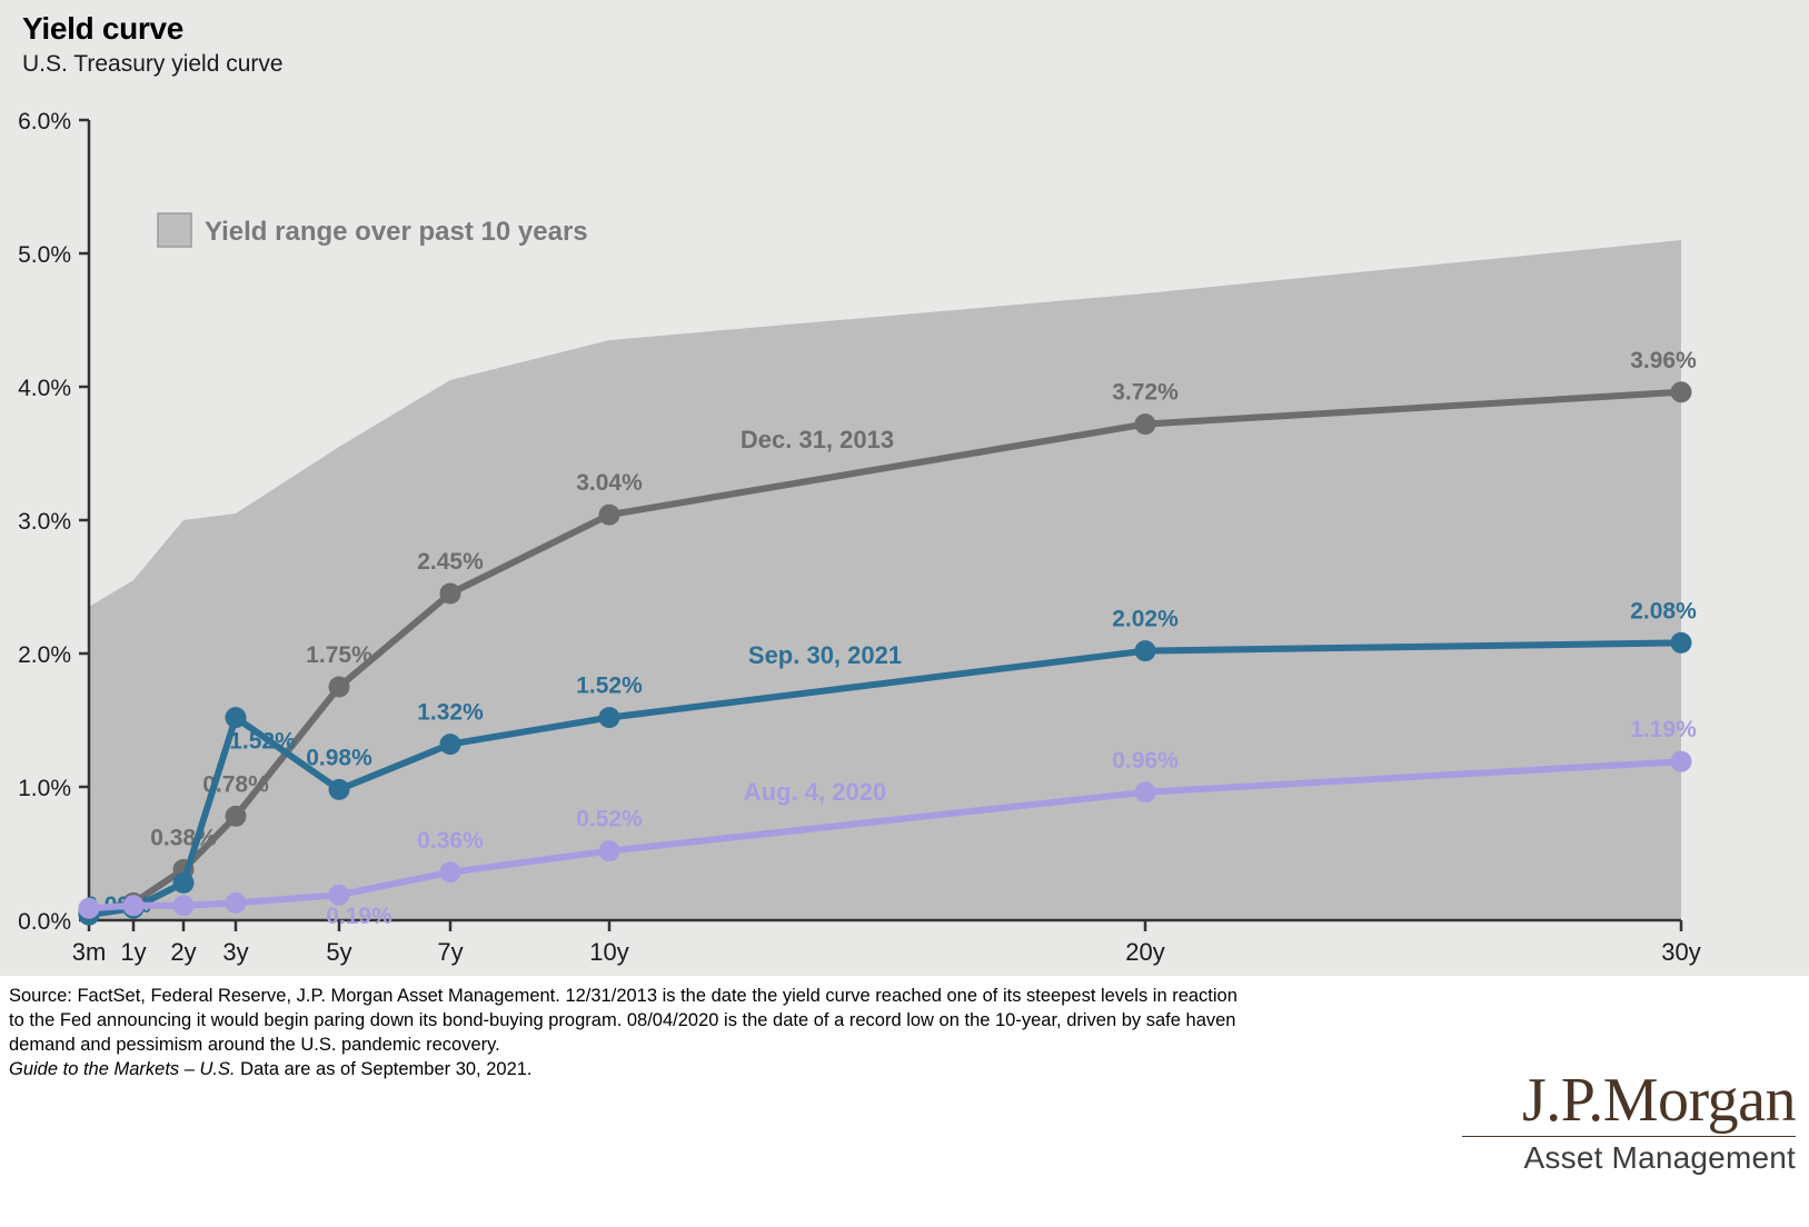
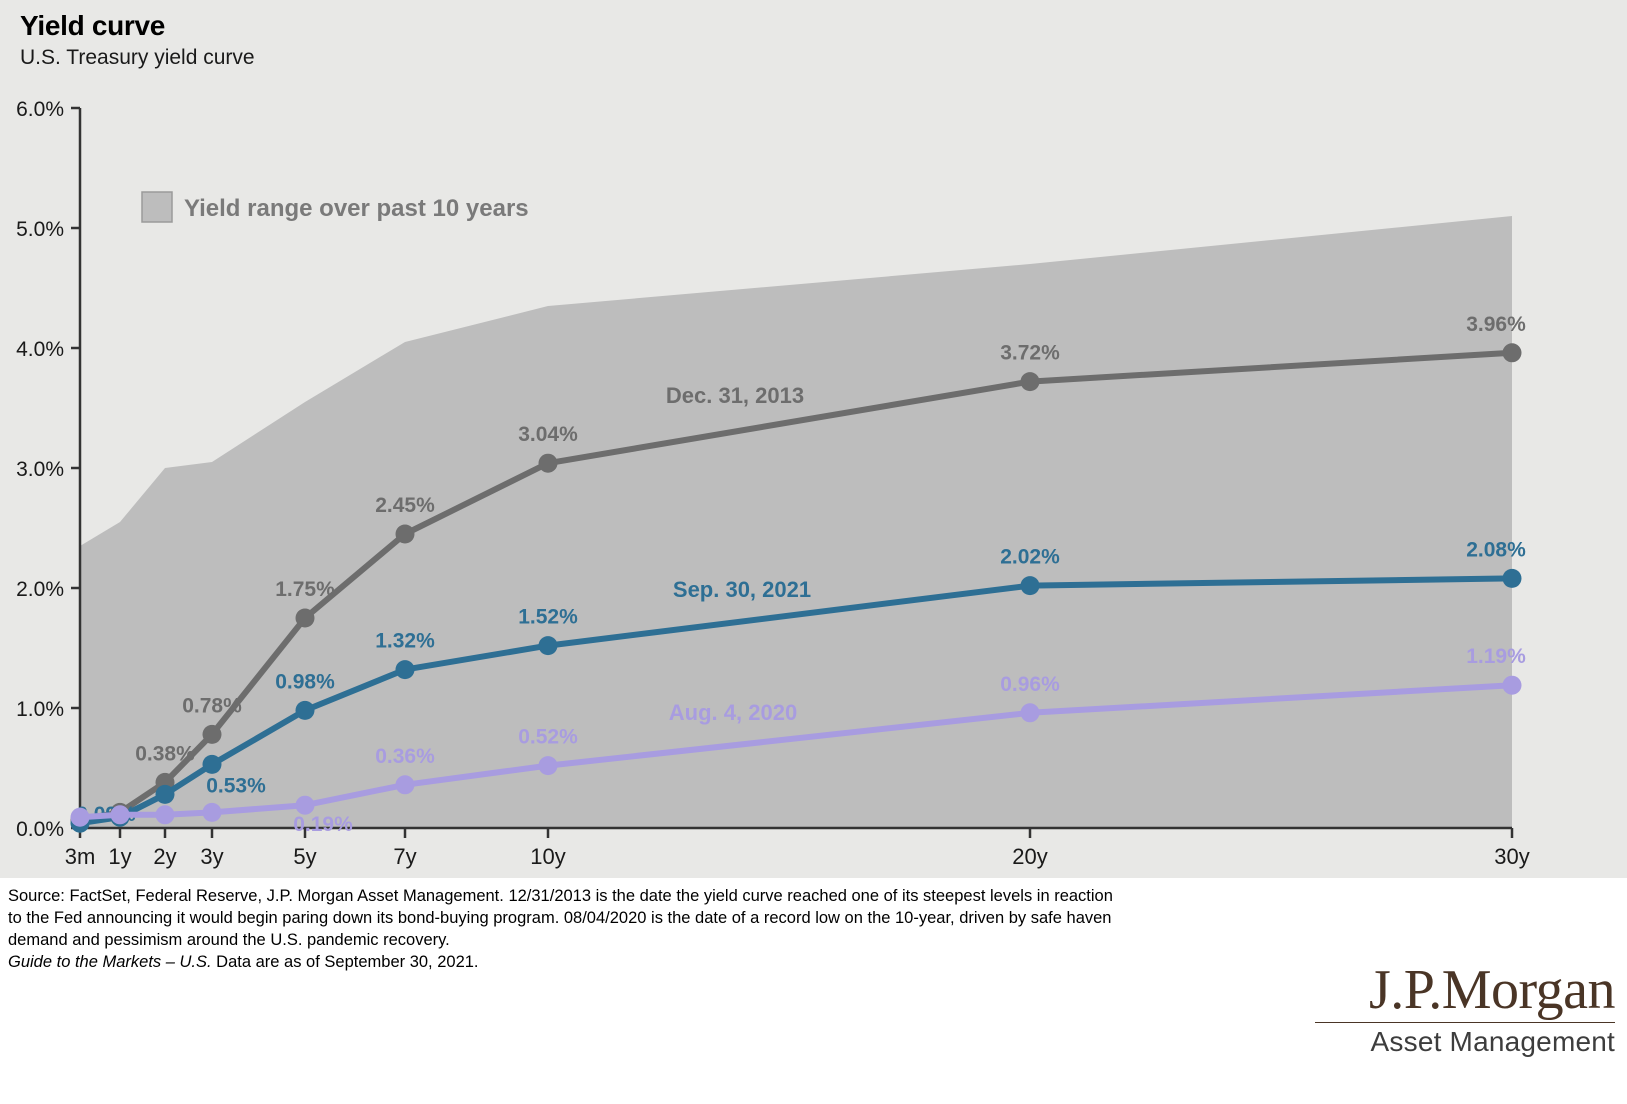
Sep. 30, 2021/3y: 1.52% -> 0.53%
